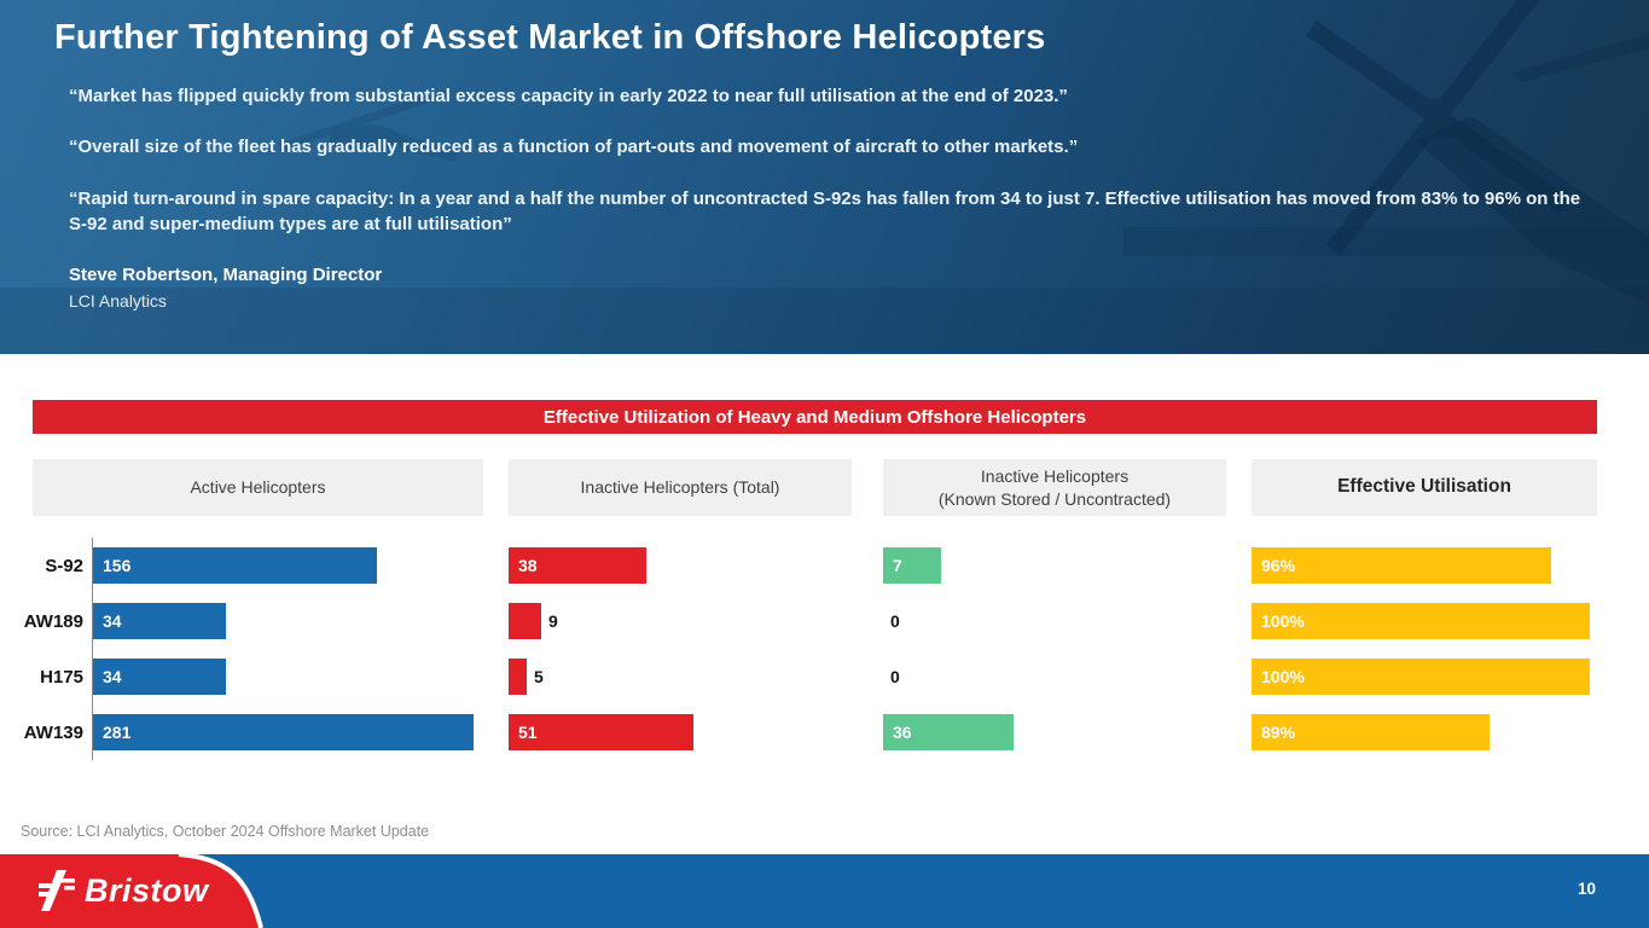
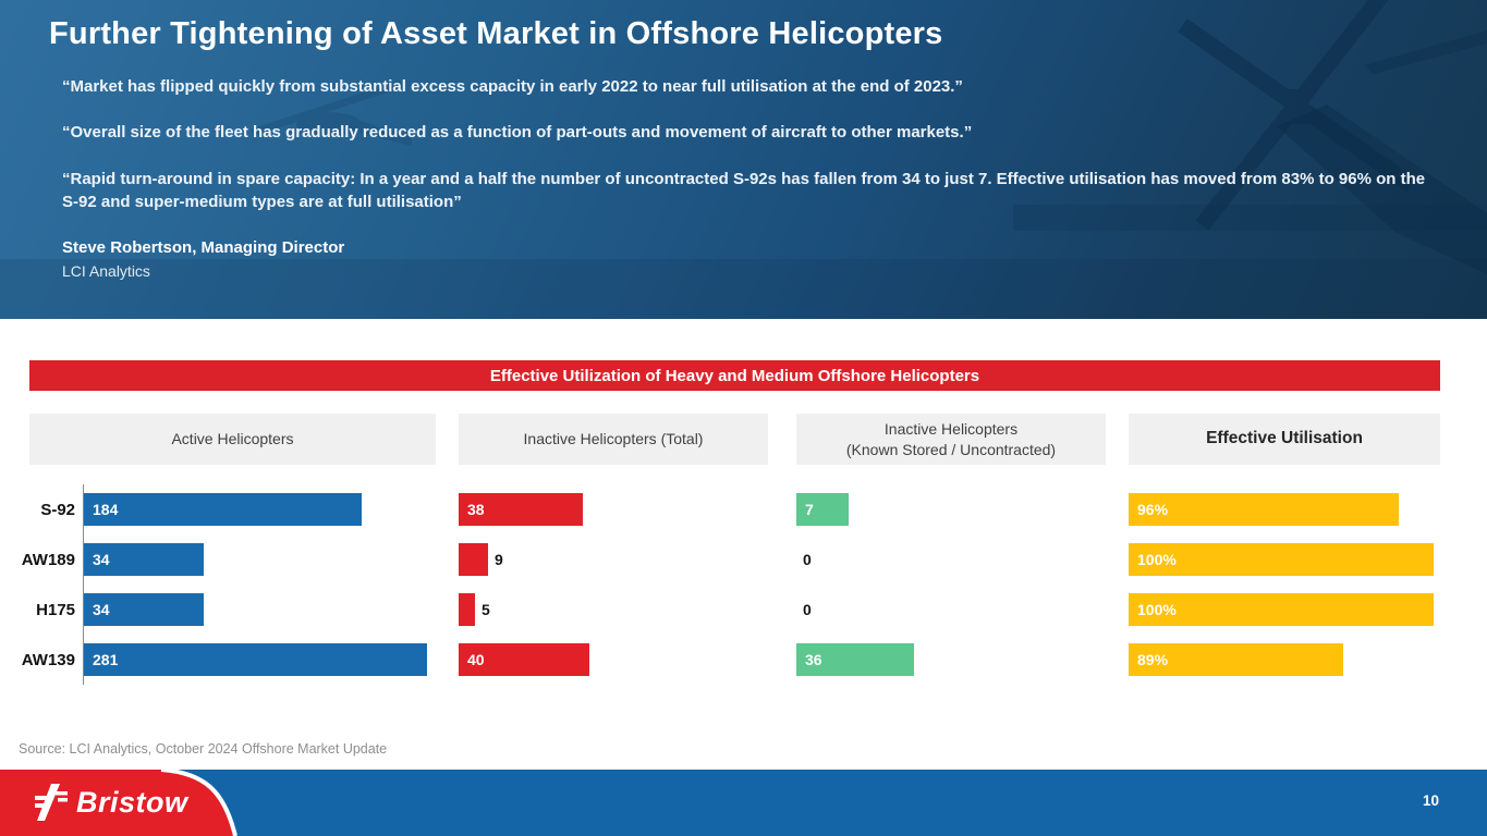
Active Helicopters/S-92: 156 -> 184
Inactive Helicopters (Total)/AW139: 51 -> 40
